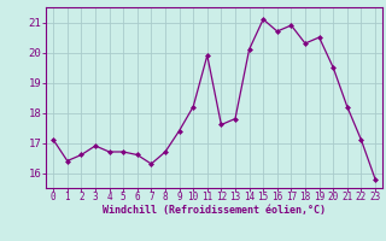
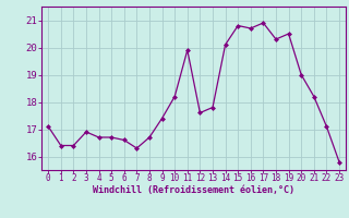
2: 16.6 -> 16.4
15: 21.1 -> 20.8
20: 19.5 -> 19.0
